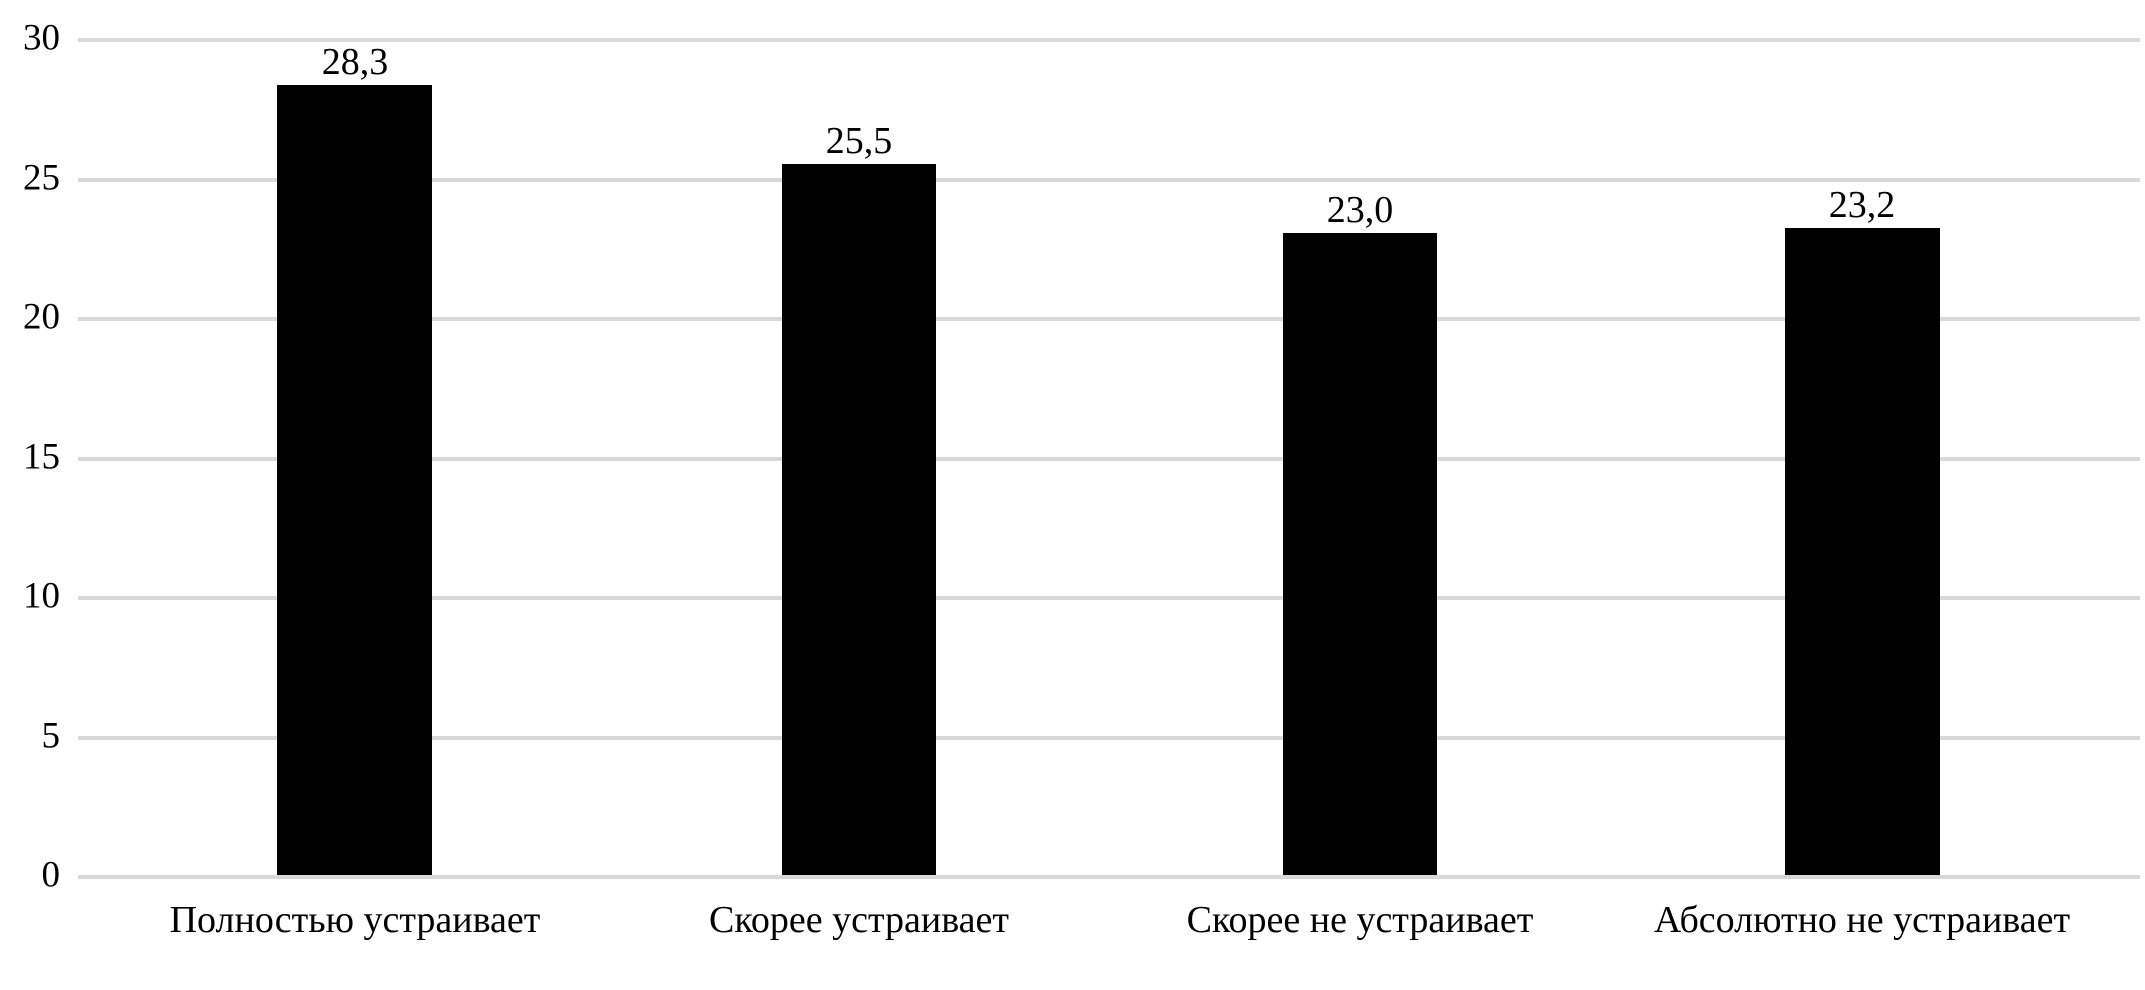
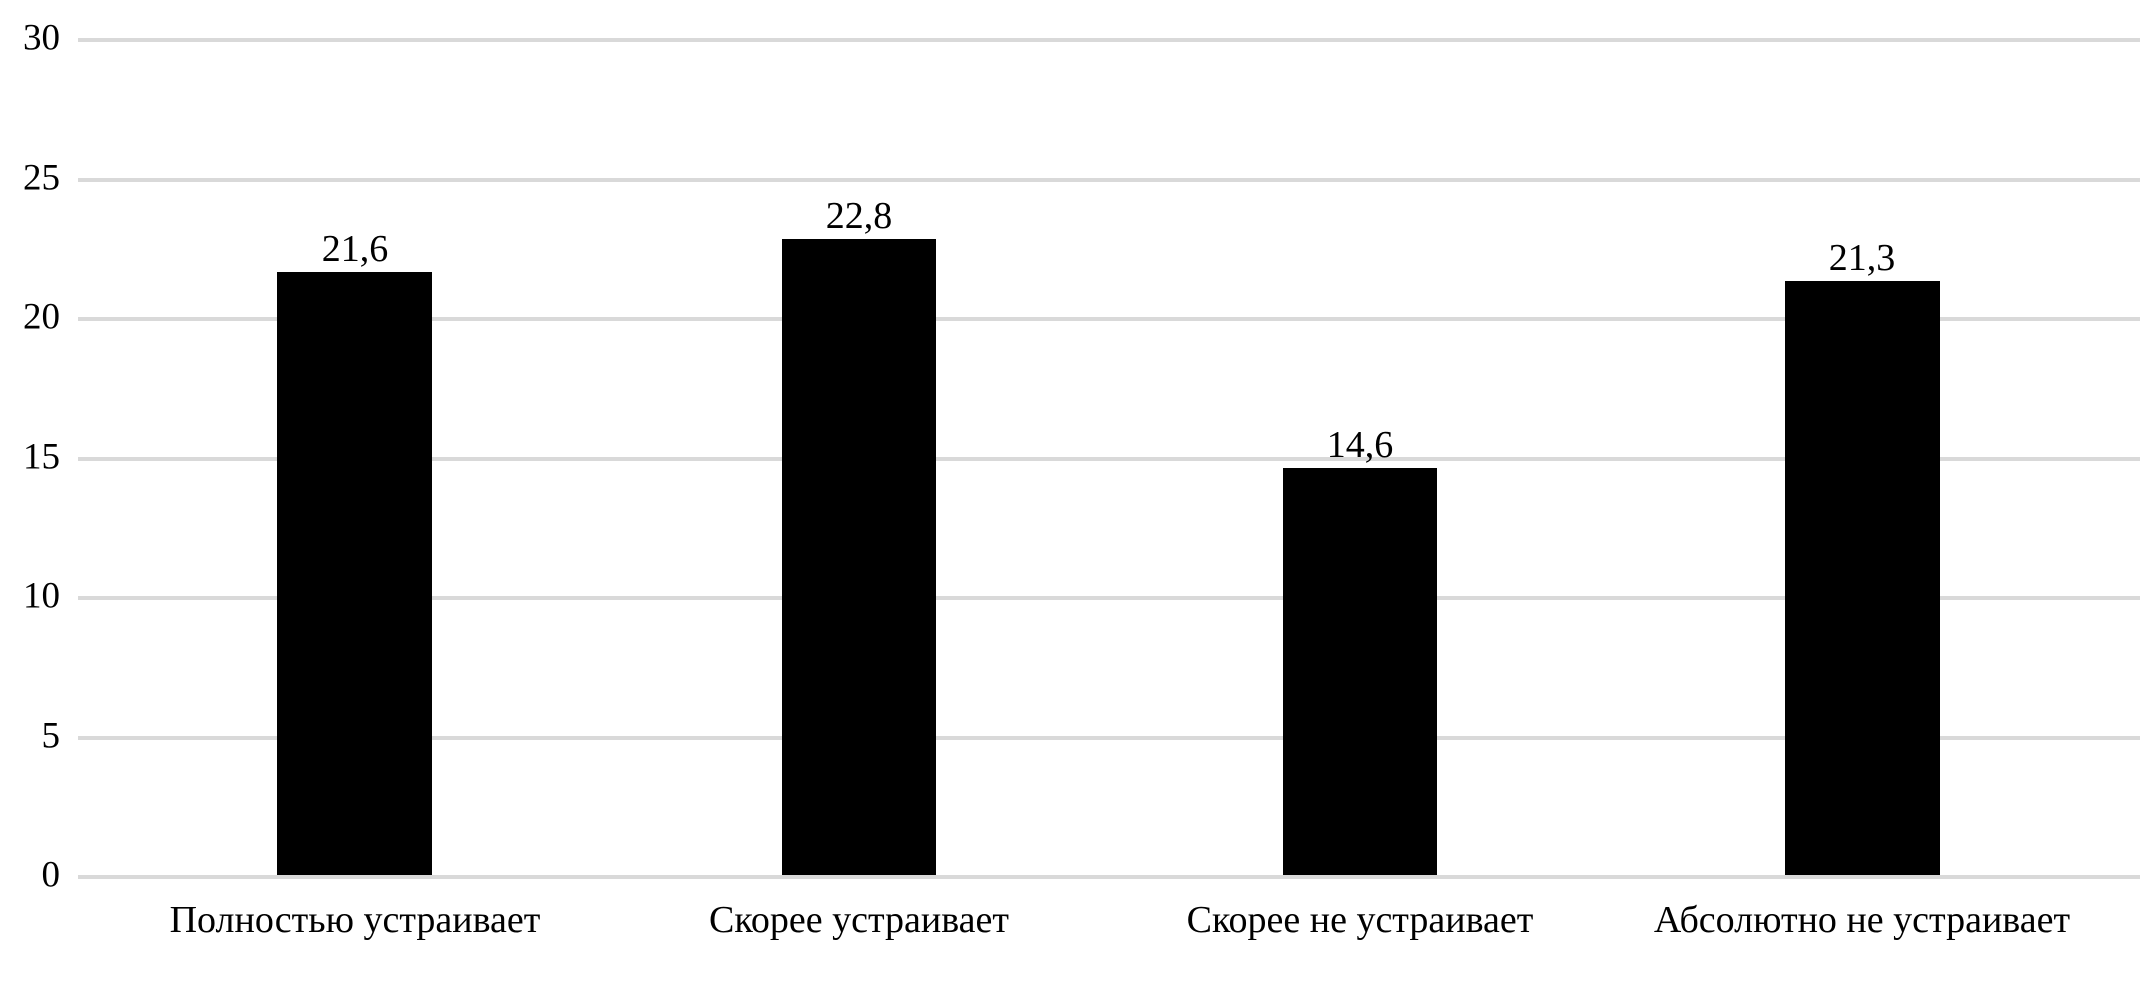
Полностью устраивает: 28,3 -> 21,6
Скорее устраивает: 25,5 -> 22,8
Скорее не устраивает: 23,0 -> 14,6
Абсолютно не устраивает: 23,2 -> 21,3
